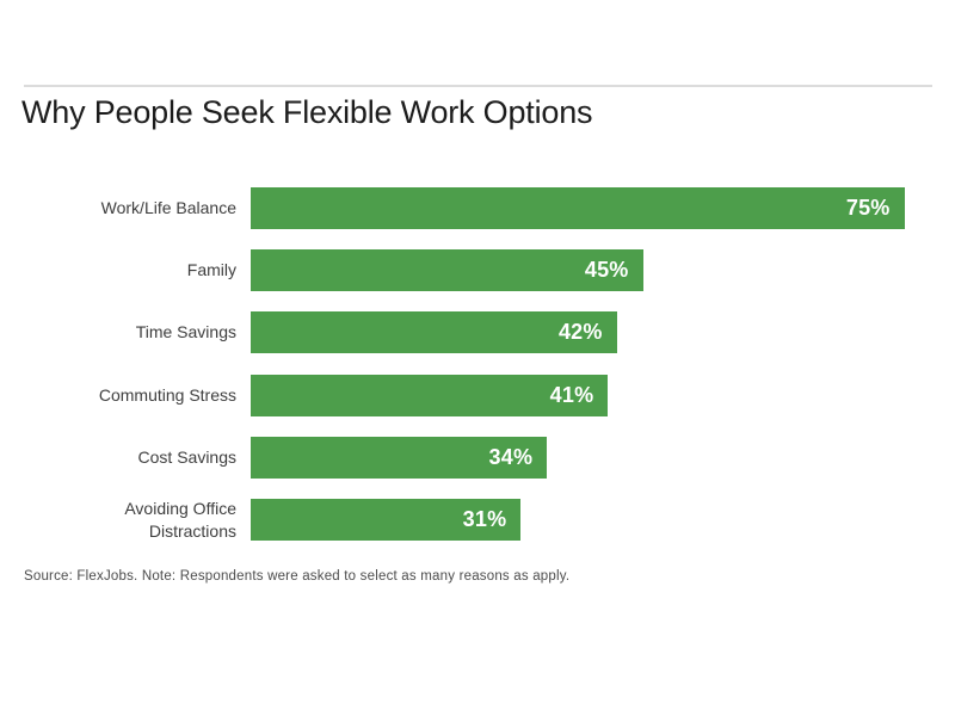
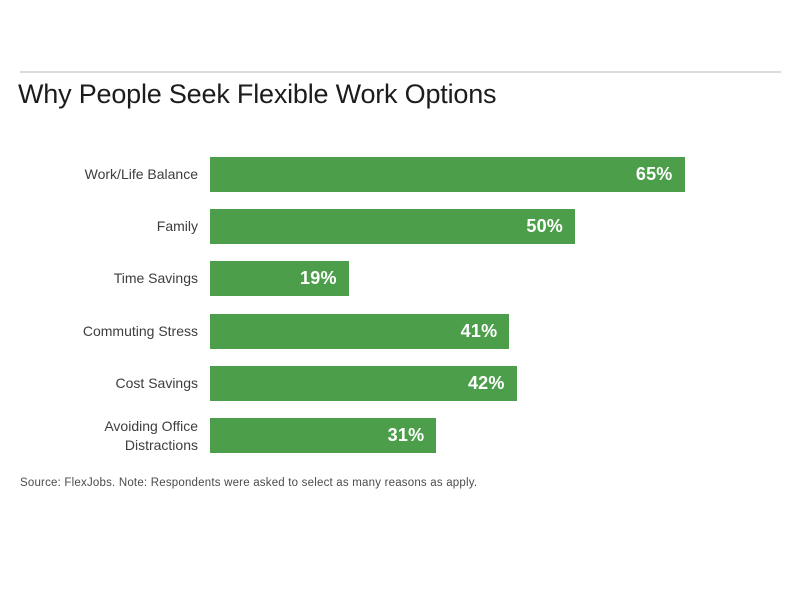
Work/Life Balance: 75% -> 65%
Family: 45% -> 50%
Time Savings: 42% -> 19%
Cost Savings: 34% -> 42%
